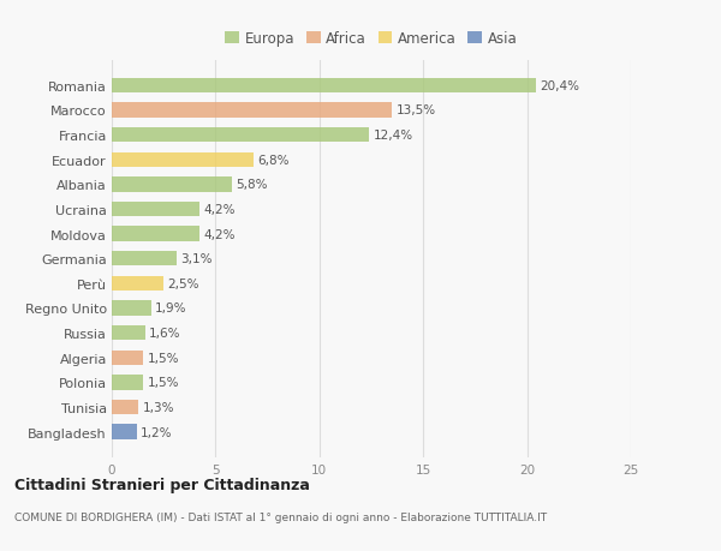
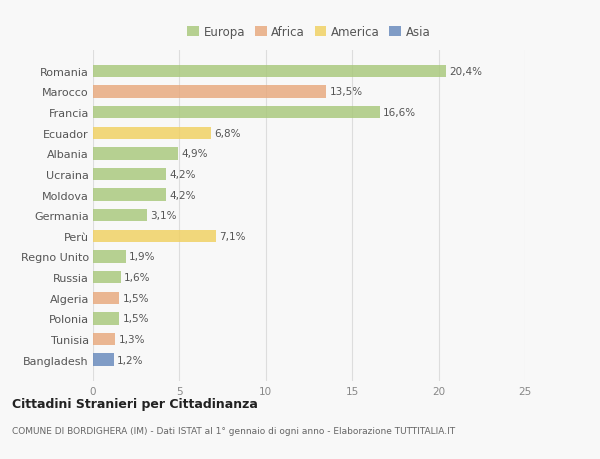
Francia: 12,4% -> 16,6%
Albania: 5,8% -> 4,9%
Perù: 2,5% -> 7,1%
